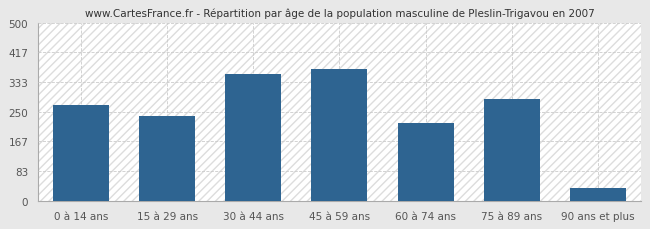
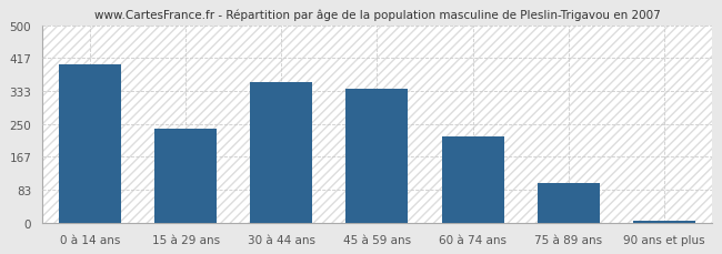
0 à 14 ans: 270 -> 400
45 à 59 ans: 370 -> 340
75 à 89 ans: 285 -> 100
90 ans et plus: 35 -> 5
